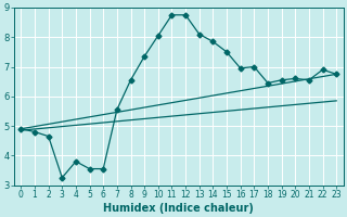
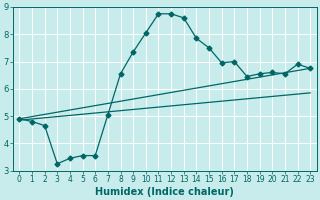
4: 3.80 -> 3.45
7: 5.55 -> 5.05
13: 8.10 -> 8.60
